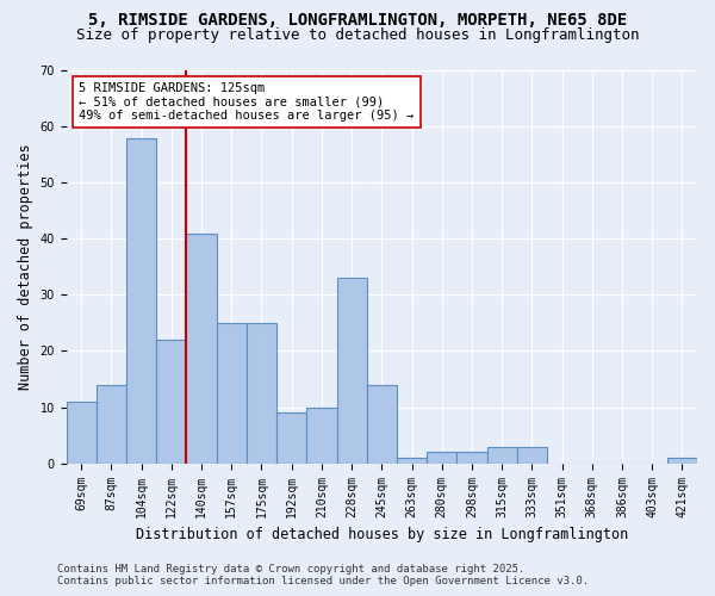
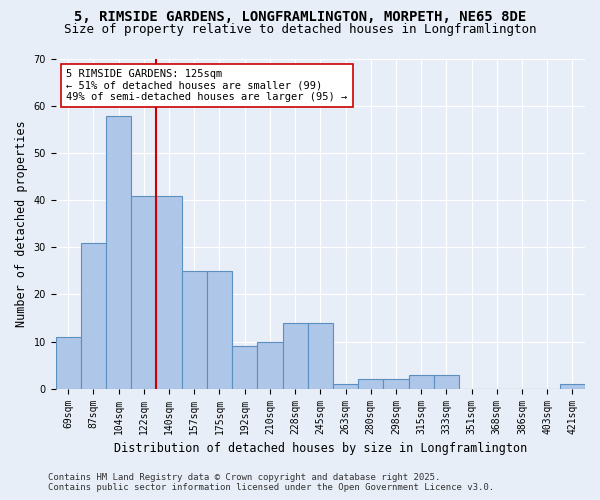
87sqm: 14 -> 31
122sqm: 22 -> 41
228sqm: 33 -> 14
